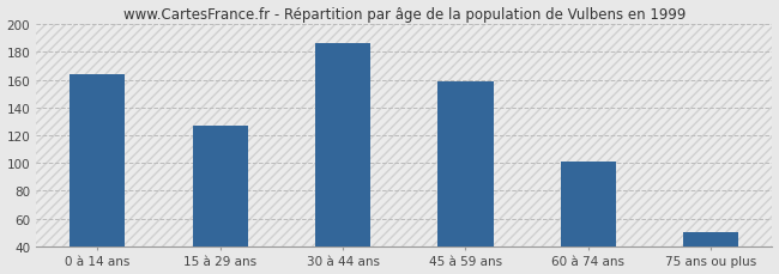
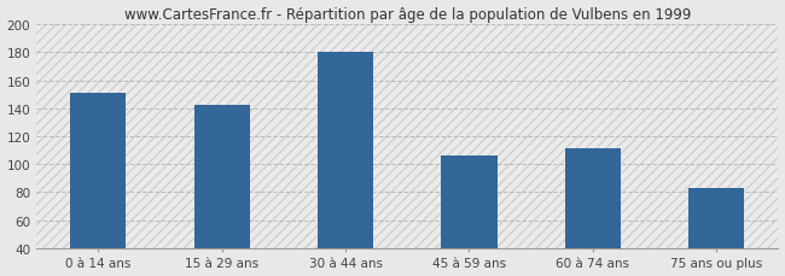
0 à 14 ans: 164 -> 151
15 à 29 ans: 127 -> 142
30 à 44 ans: 186 -> 180
45 à 59 ans: 159 -> 106
60 à 74 ans: 101 -> 111
75 ans ou plus: 50 -> 83
